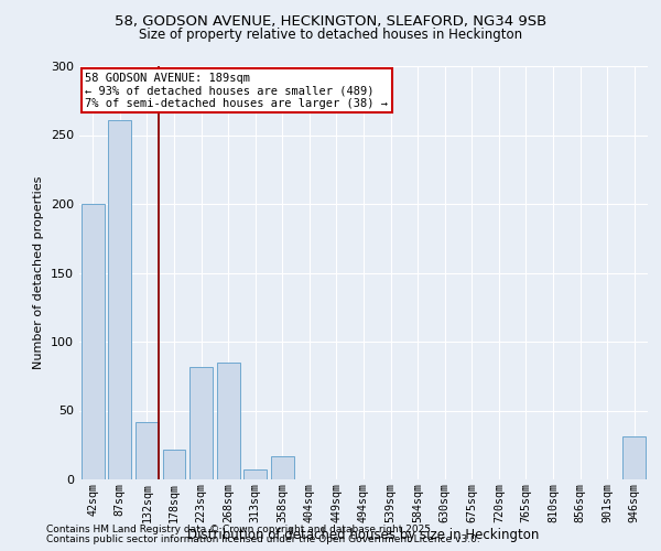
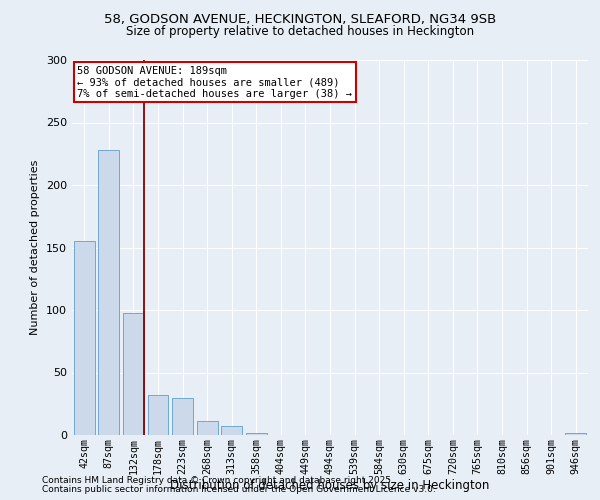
42sqm: 200 -> 155
87sqm: 261 -> 228
132sqm: 42 -> 98
178sqm: 22 -> 32
223sqm: 82 -> 30
268sqm: 85 -> 11
358sqm: 17 -> 2
946sqm: 31 -> 2
